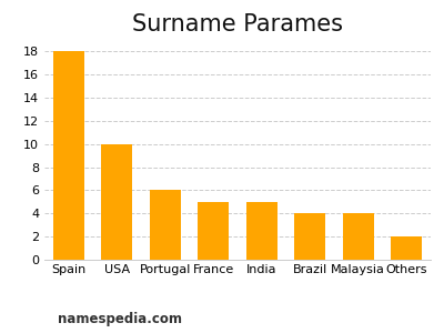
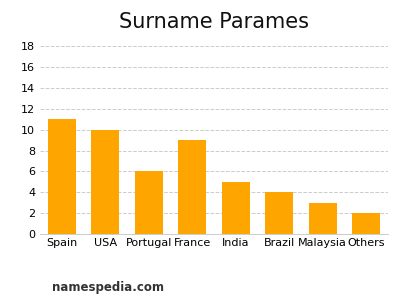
Spain: 18 -> 11
France: 5 -> 9
Malaysia: 4 -> 3
